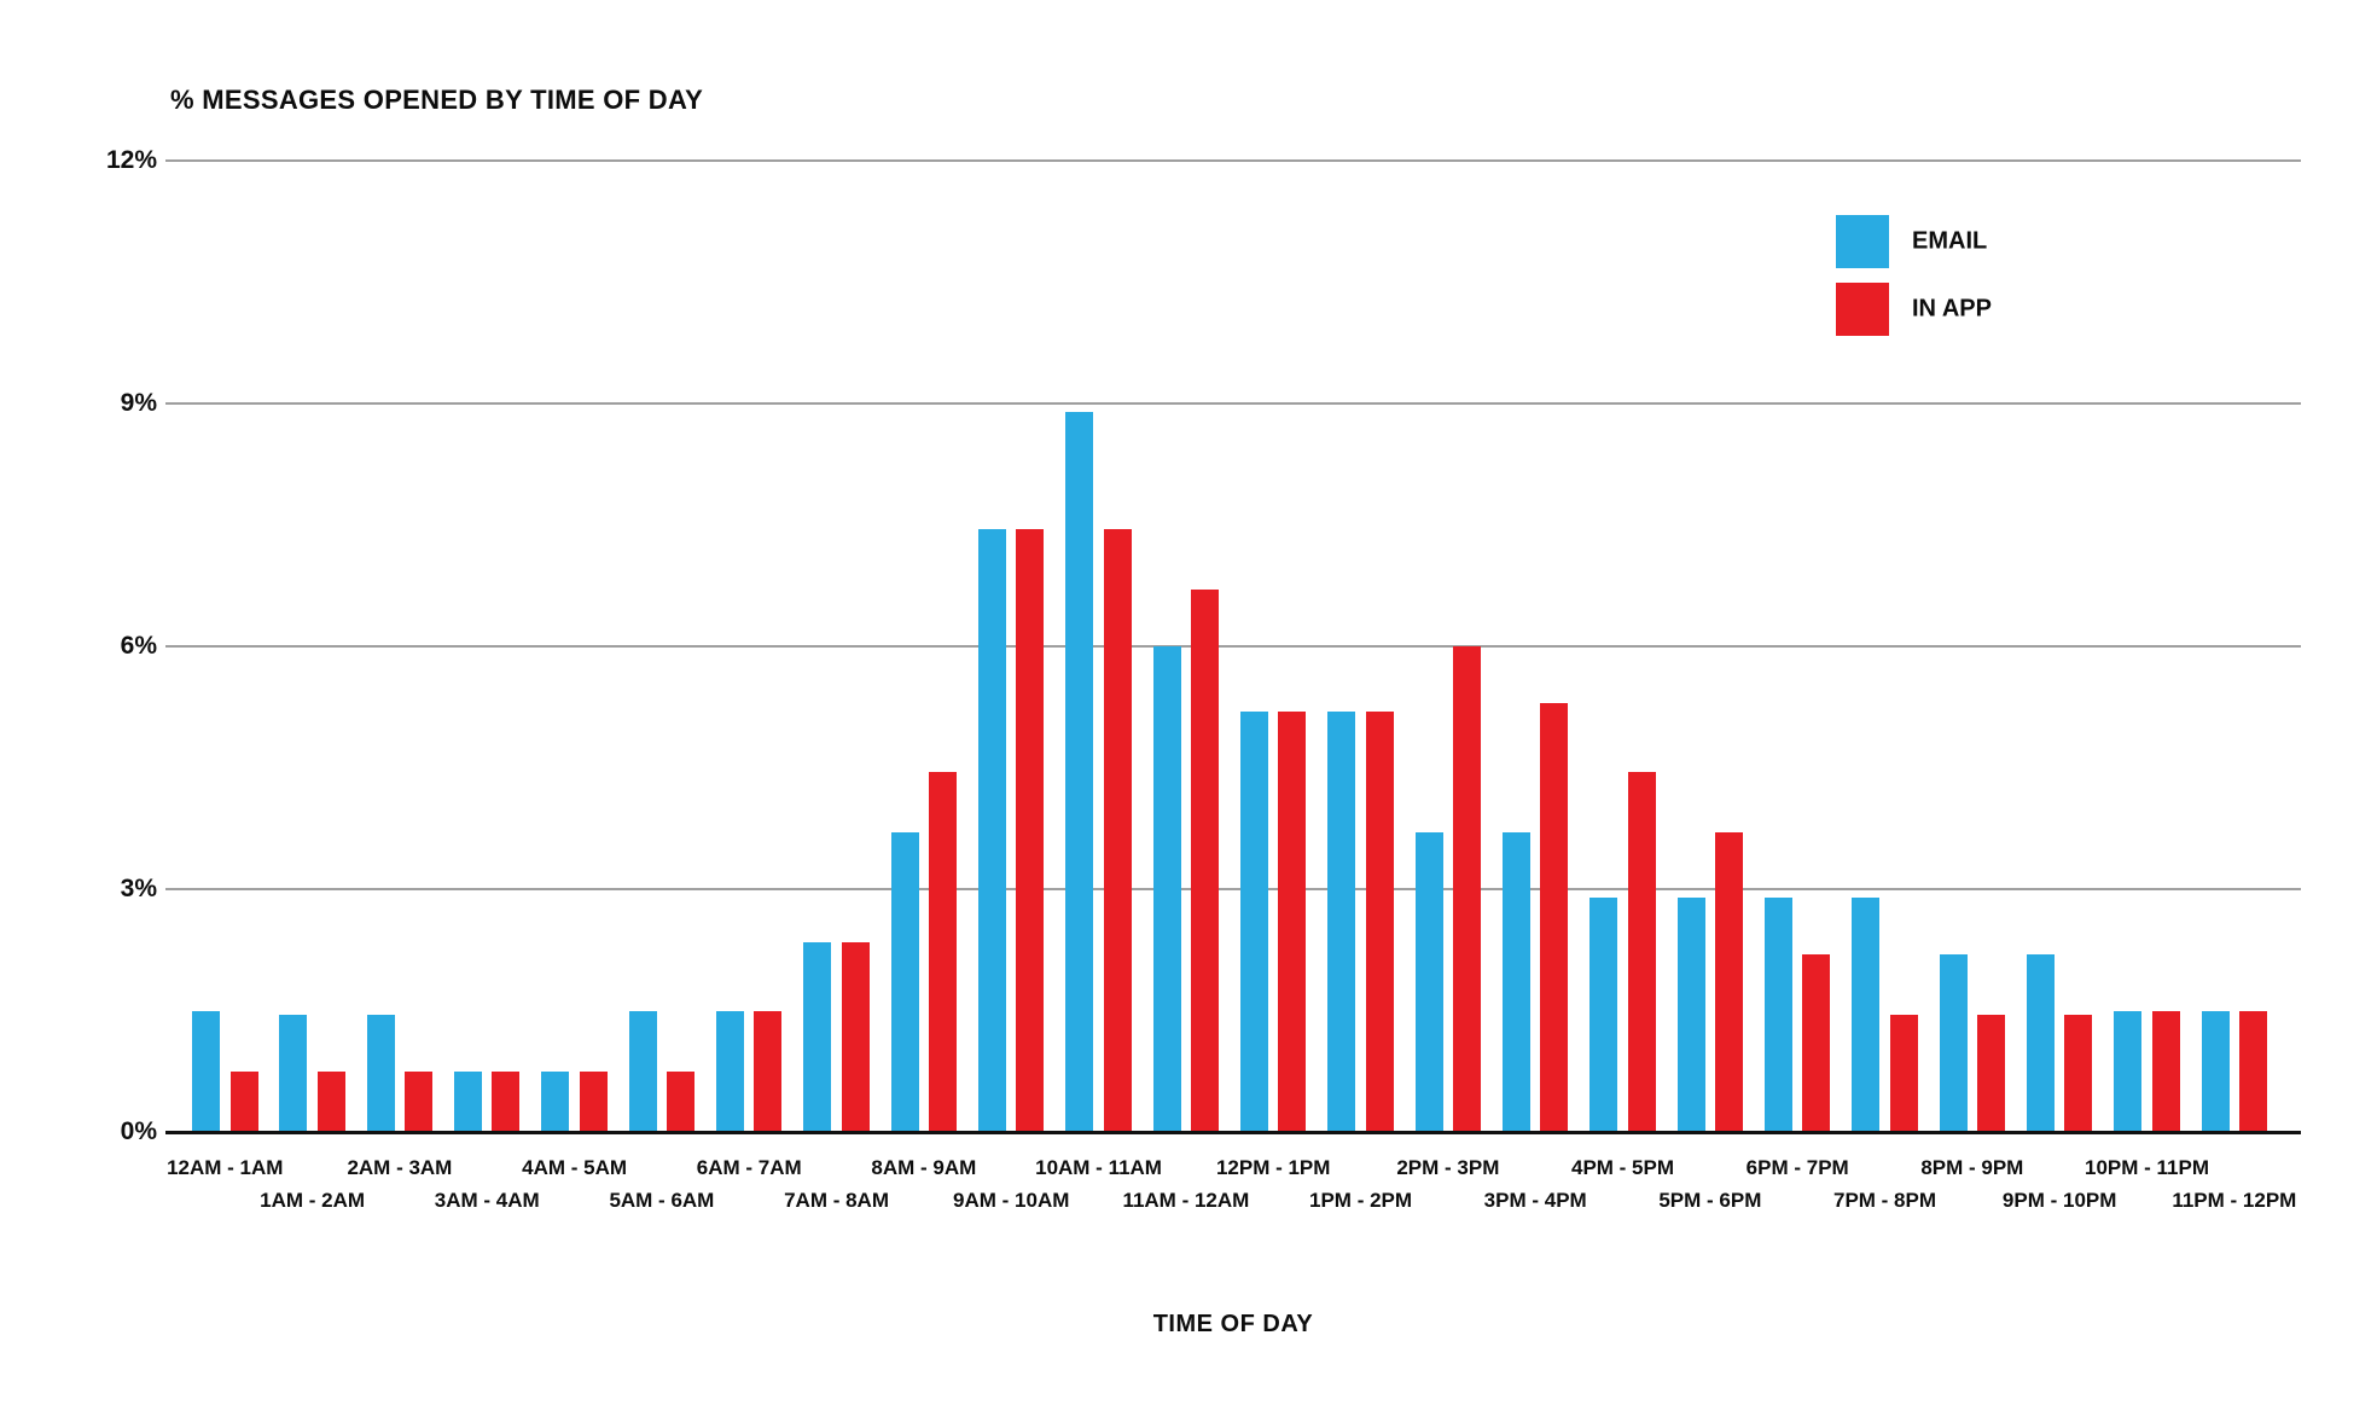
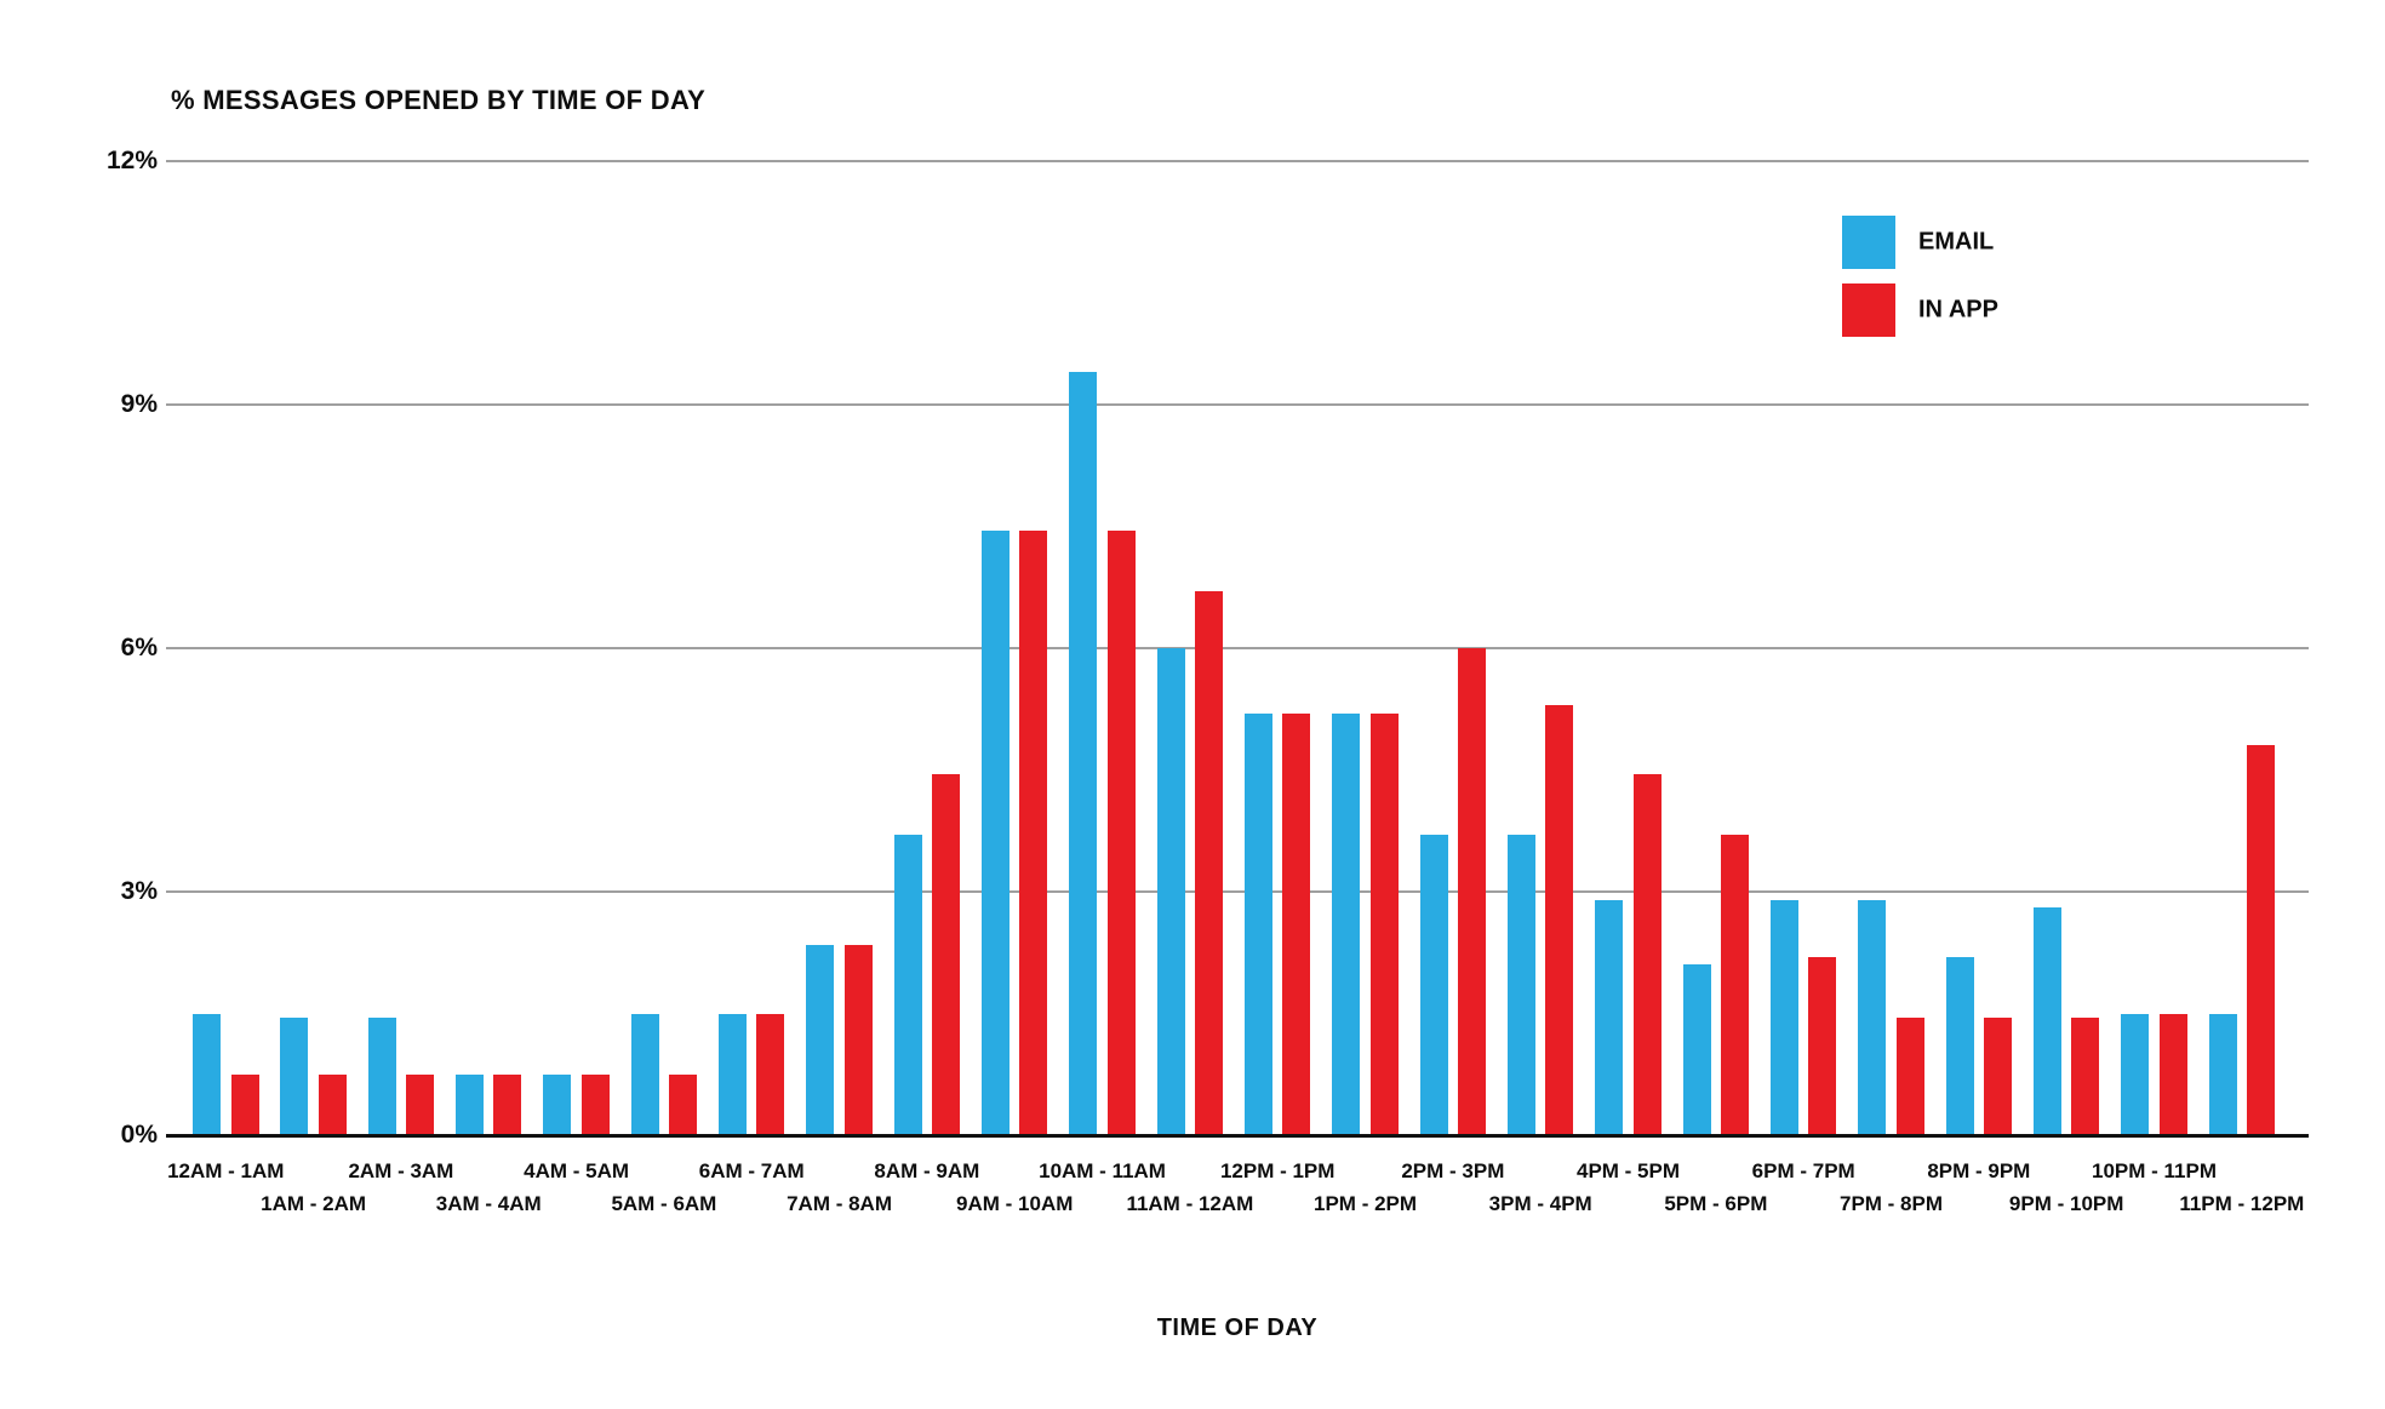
EMAIL/10AM - 11AM: 8.9% -> 9.4%
EMAIL/5PM - 6PM: 2.9% -> 2.1%
EMAIL/9PM - 10PM: 2.2% -> 2.8%
IN APP/11PM - 12PM: 1.5% -> 4.8%
